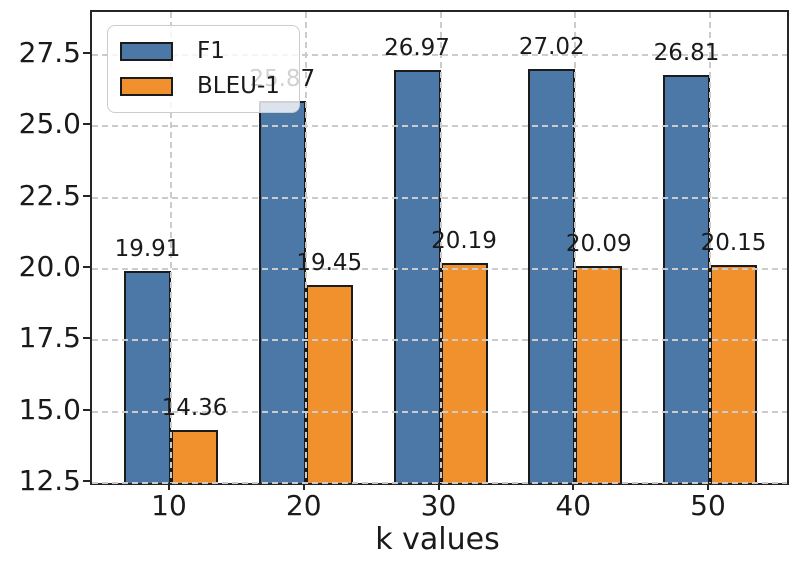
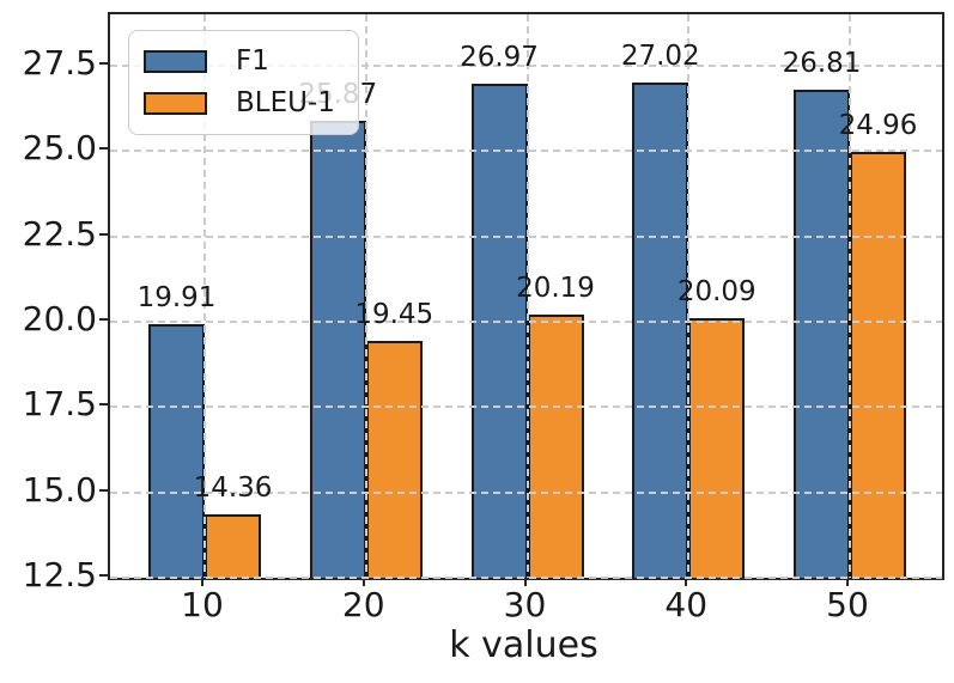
BLEU-1/50: 20.15 -> 24.96
